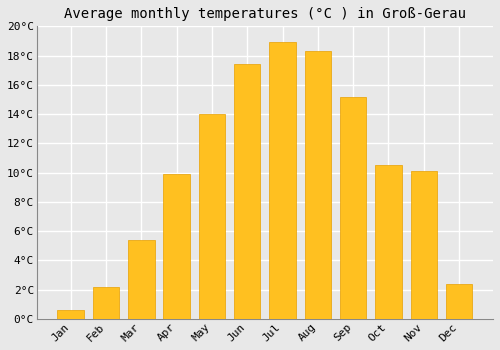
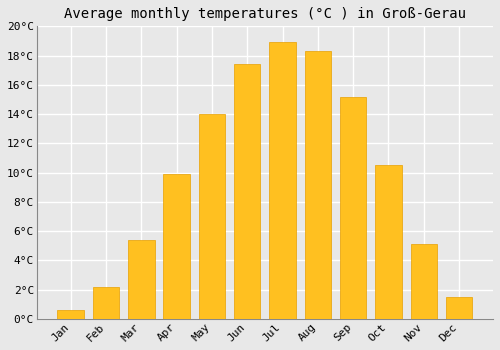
Nov: 10.1°C -> 5.1°C
Dec: 2.4°C -> 1.5°C
